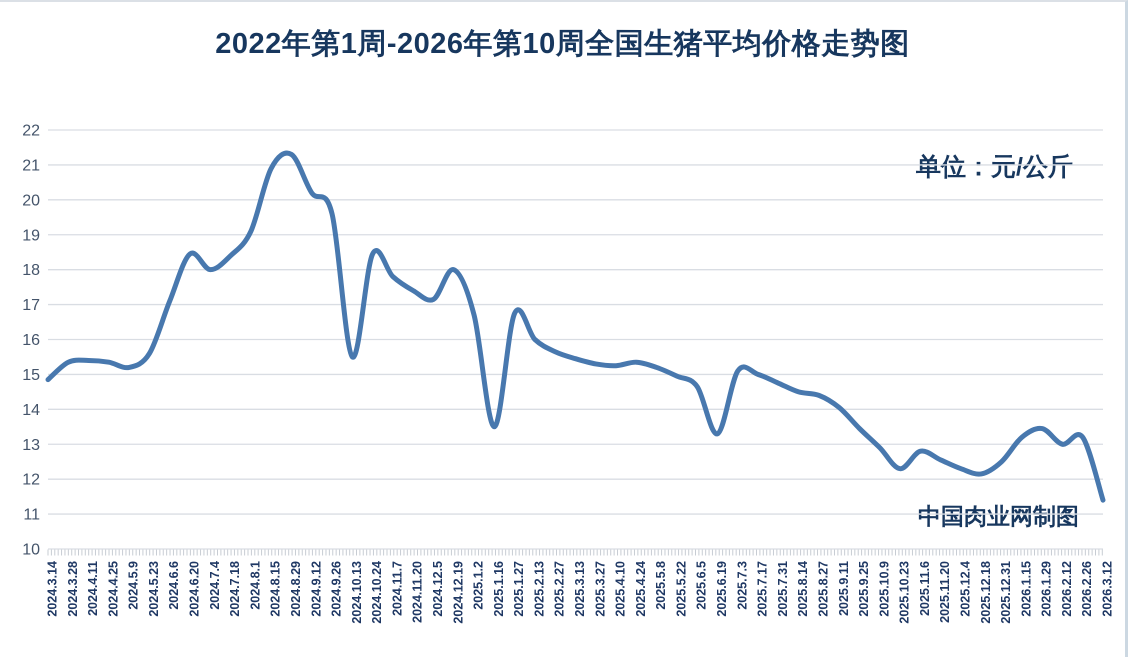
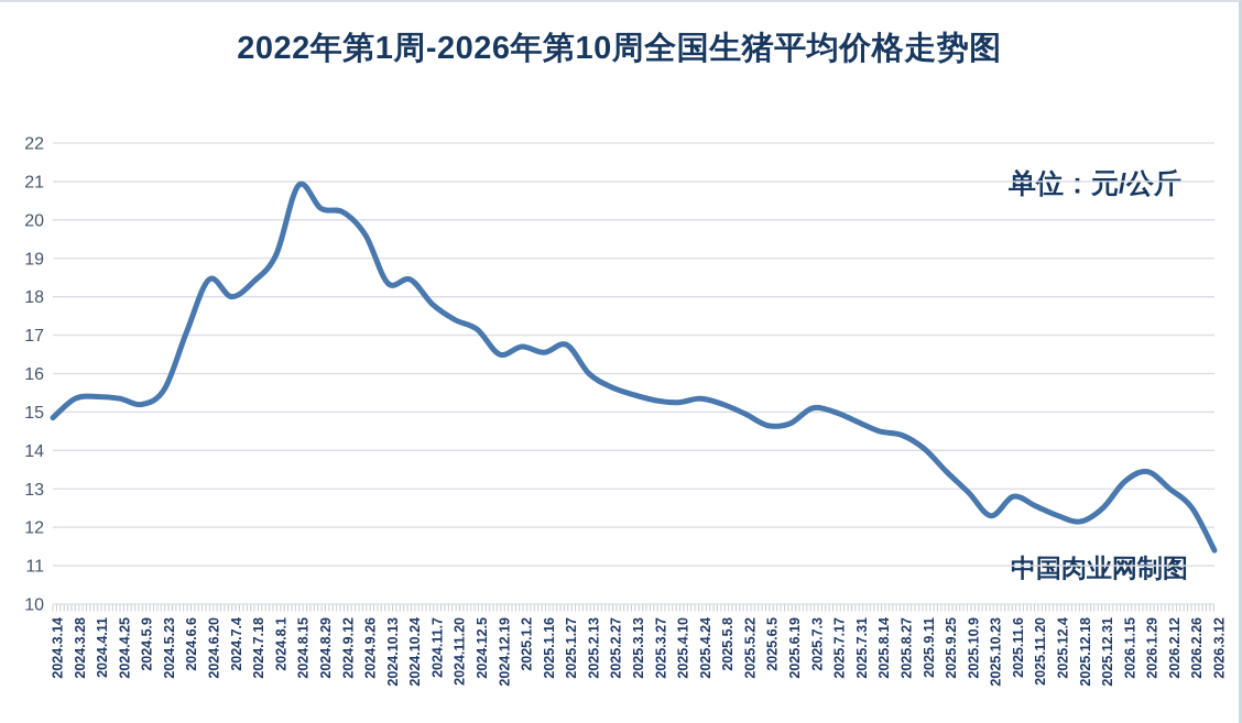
2024.8.29: 21.3 -> 20.3
2024.10.13: 15.5 -> 18.4
2024.12.19: 18.0 -> 16.5
2025.1.16: 13.5 -> 16.6
2025.6.19: 13.3 -> 14.7
2026.2.26: 13.2 -> 12.5
